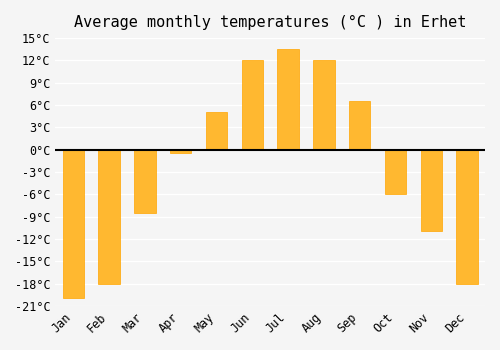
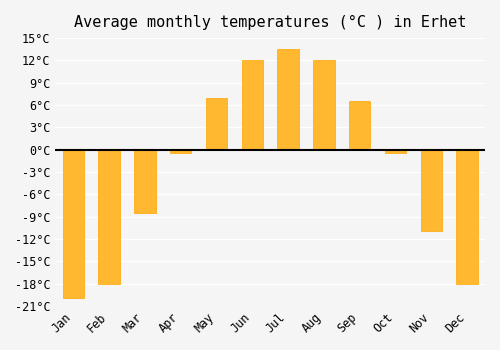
May: 5.0°C -> 7.0°C
Oct: -6.0°C -> -0.5°C
